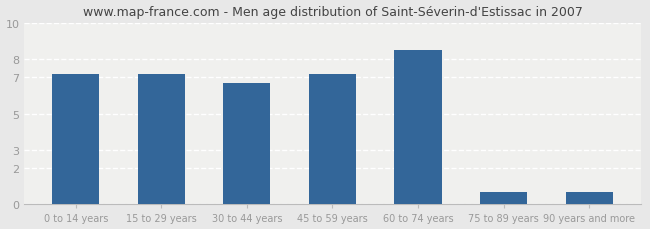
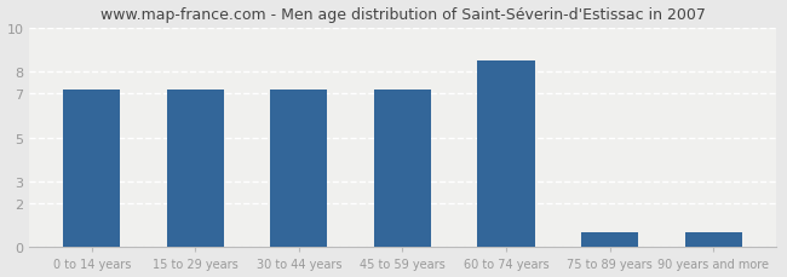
30 to 44 years: 6.7 -> 7.2
